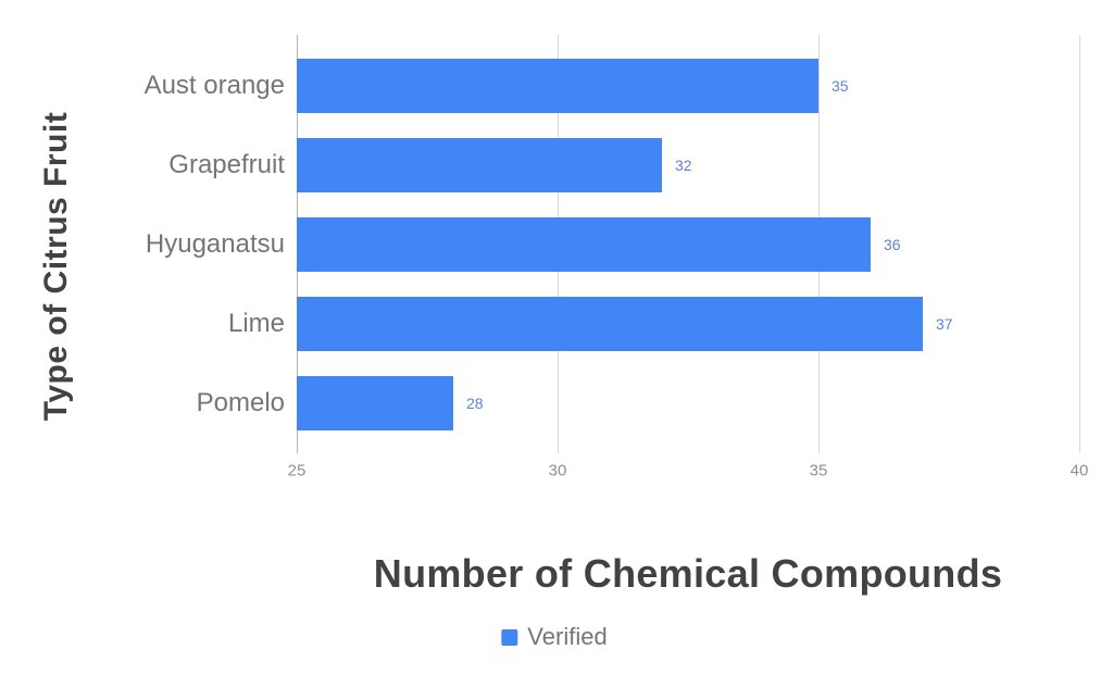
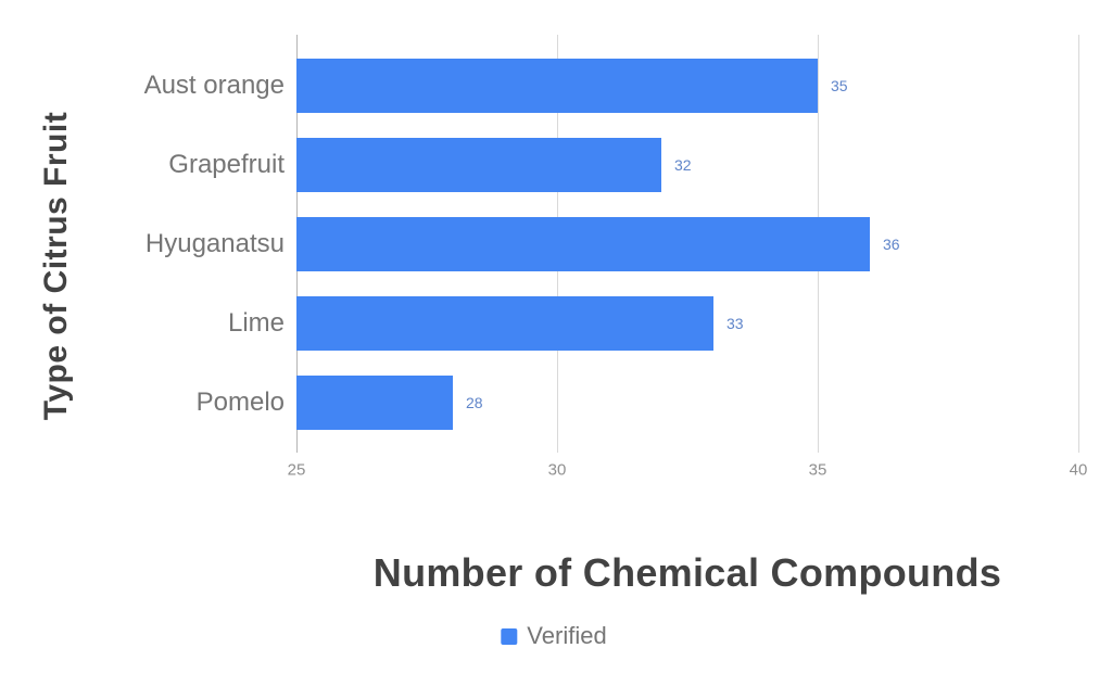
Lime: 37 -> 33
